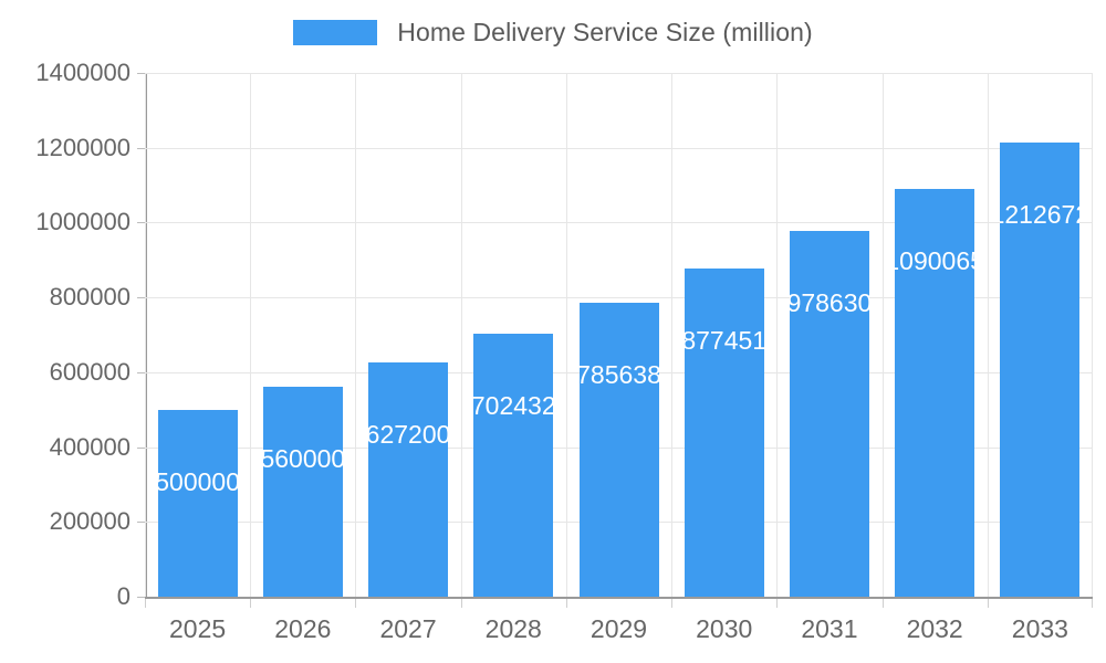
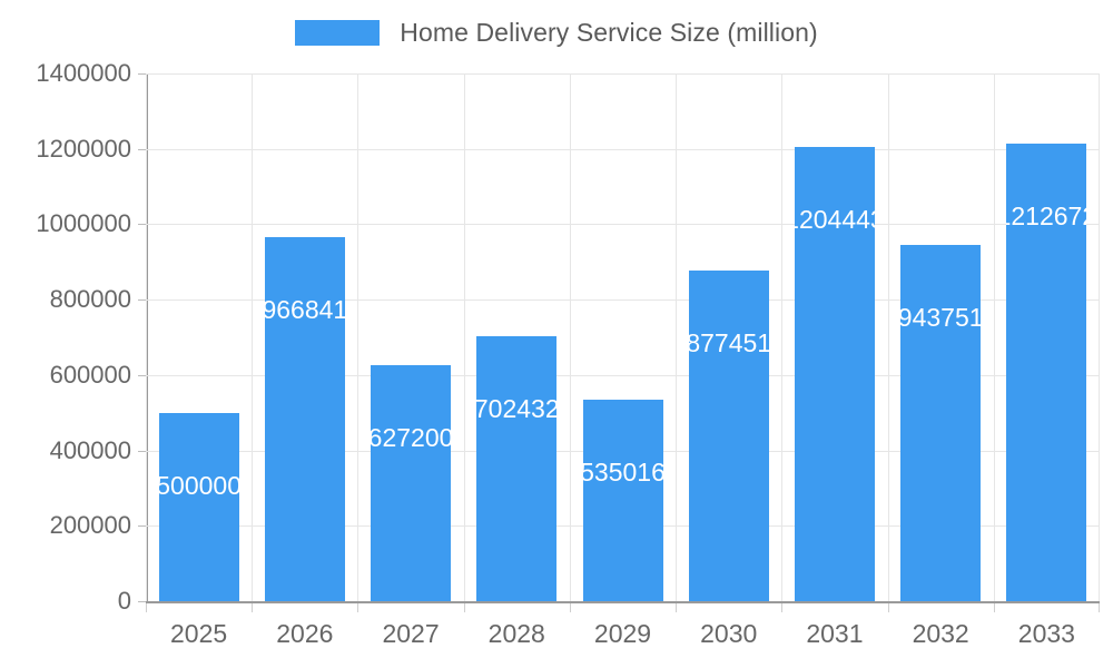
2026: 560000 -> 966841
2029: 785638 -> 535016
2031: 978630 -> 1204443
2032: 1090065 -> 943751
